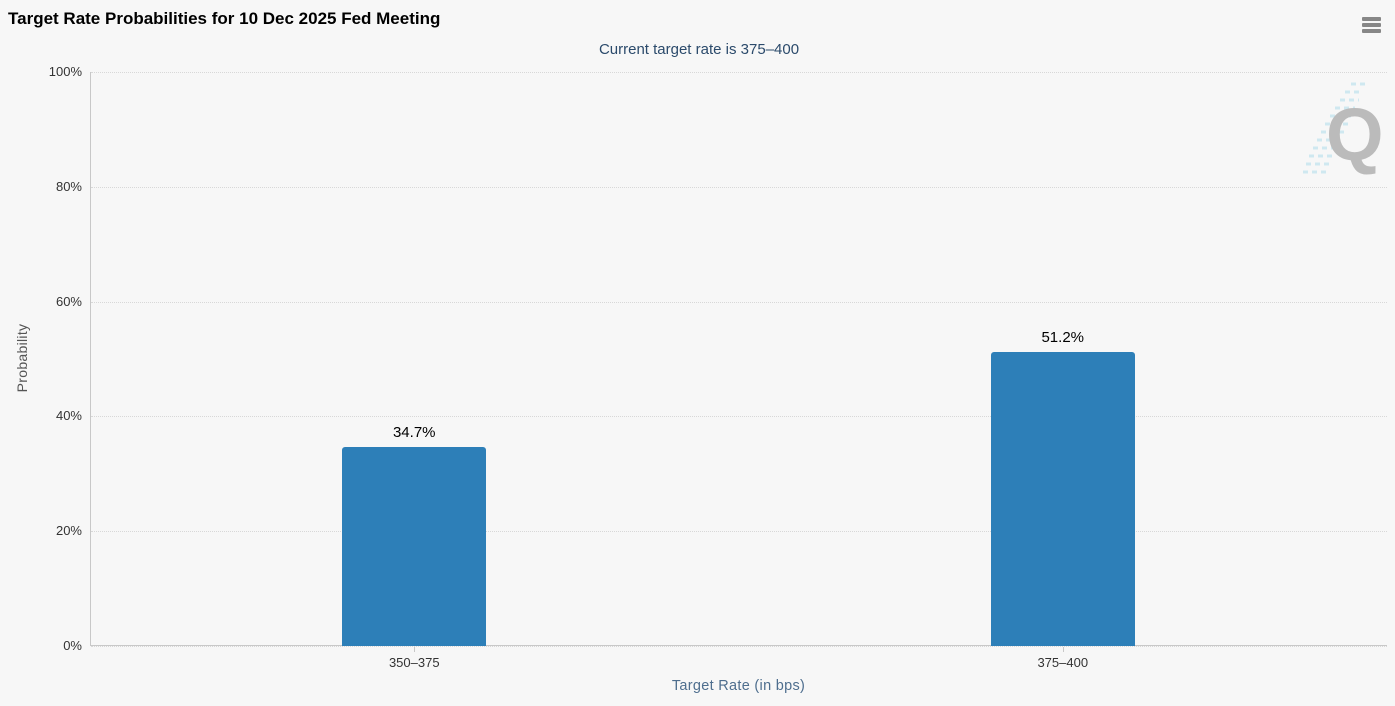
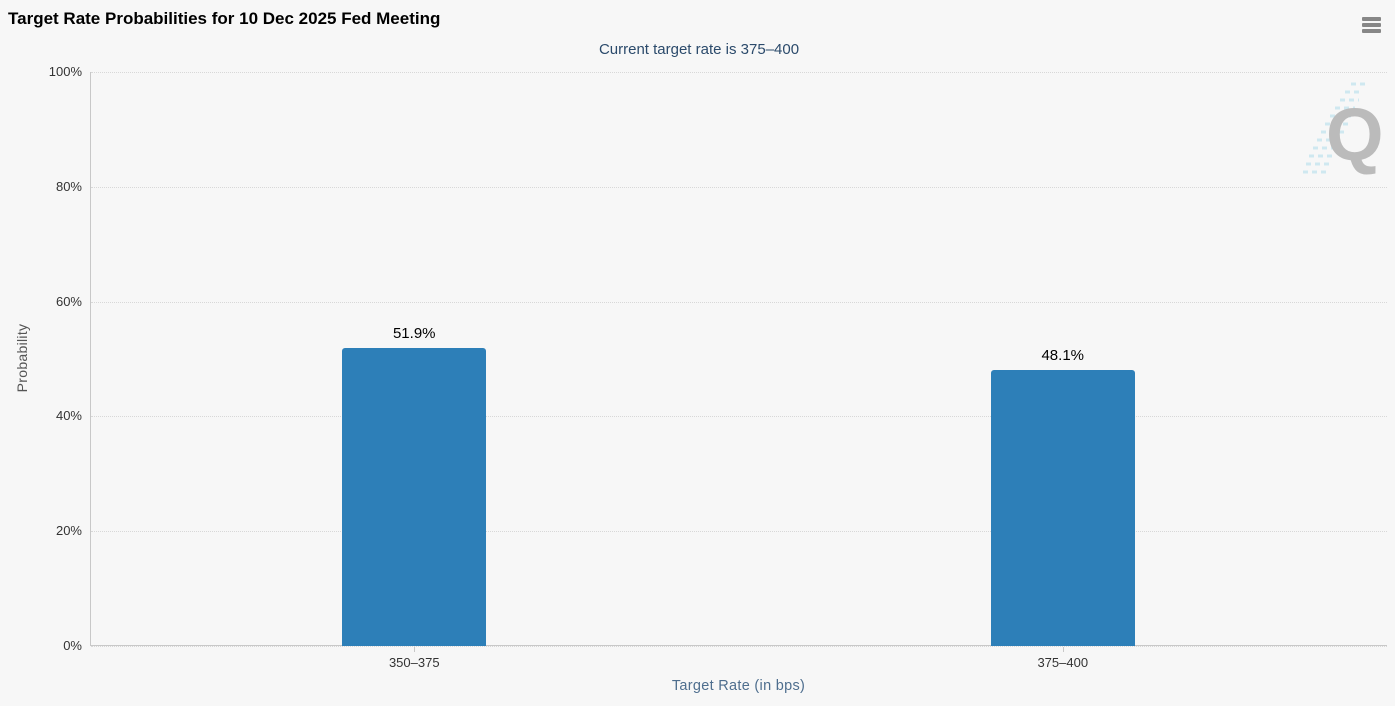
350–375: 34.7% -> 51.9%
375–400: 51.2% -> 48.1%
